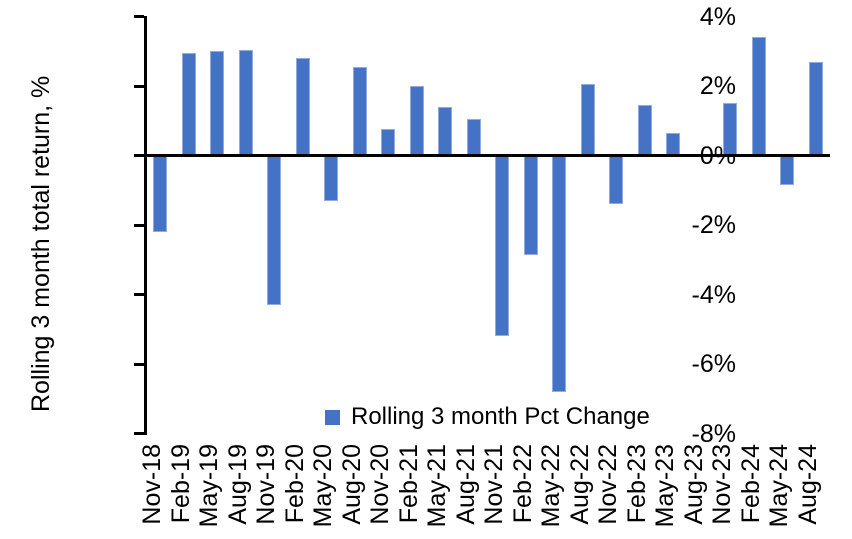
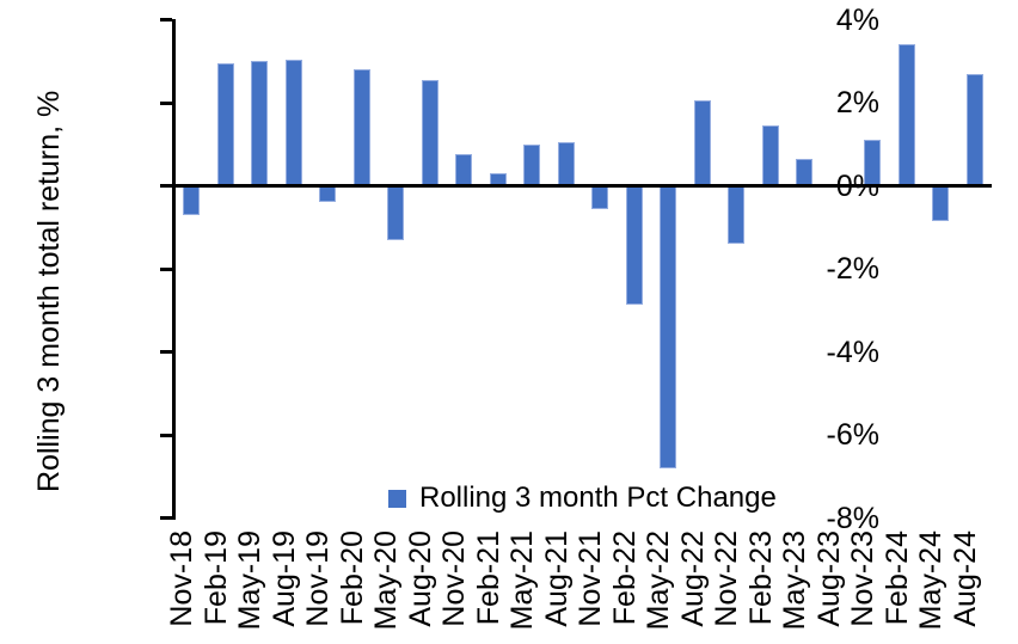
Nov-18: -2.2% -> -0.7%
Nov-19: -4.3% -> -0.4%
Feb-21: 2.0% -> 0.3%
May-21: 1.4% -> 1.0%
Nov-21: -5.2% -> -0.6%
Nov-23: 1.5% -> 1.1%
